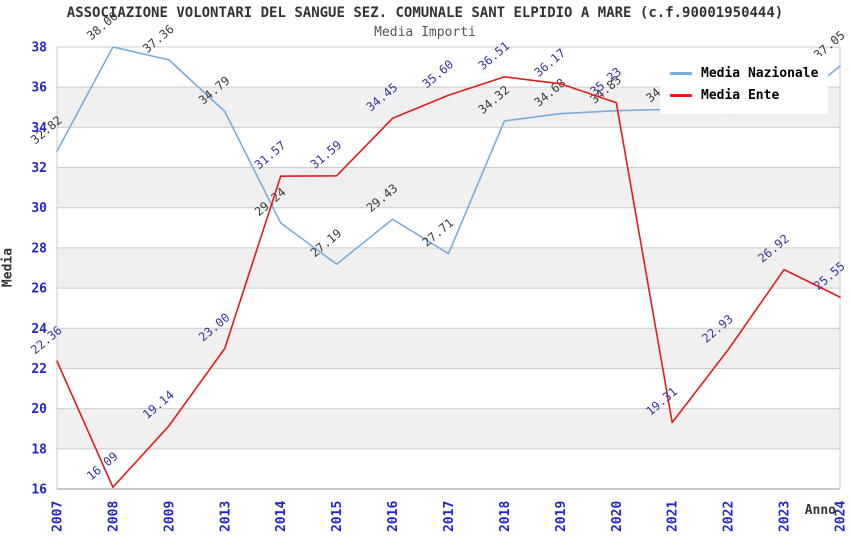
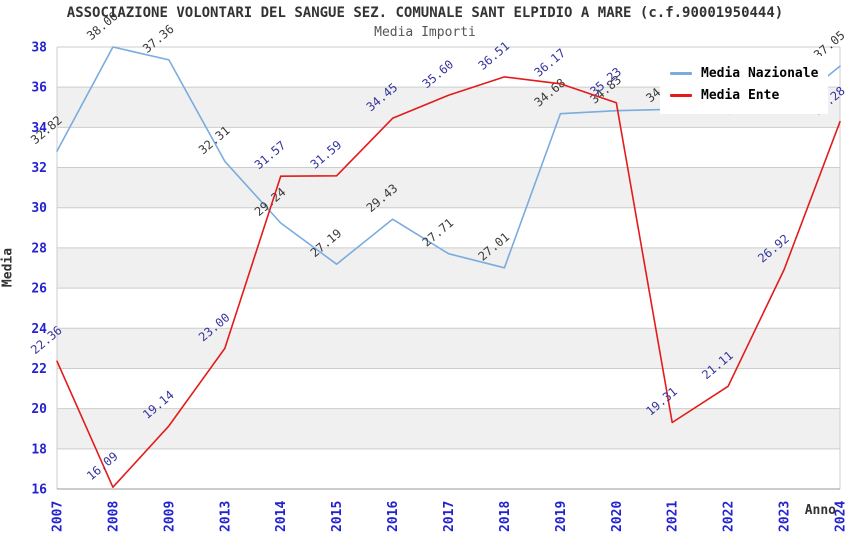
Media Nazionale/2013: 34.79 -> 32.31
Media Nazionale/2018: 34.32 -> 27.01
Media Ente/2022: 22.93 -> 21.11
Media Ente/2024: 25.55 -> 34.28
